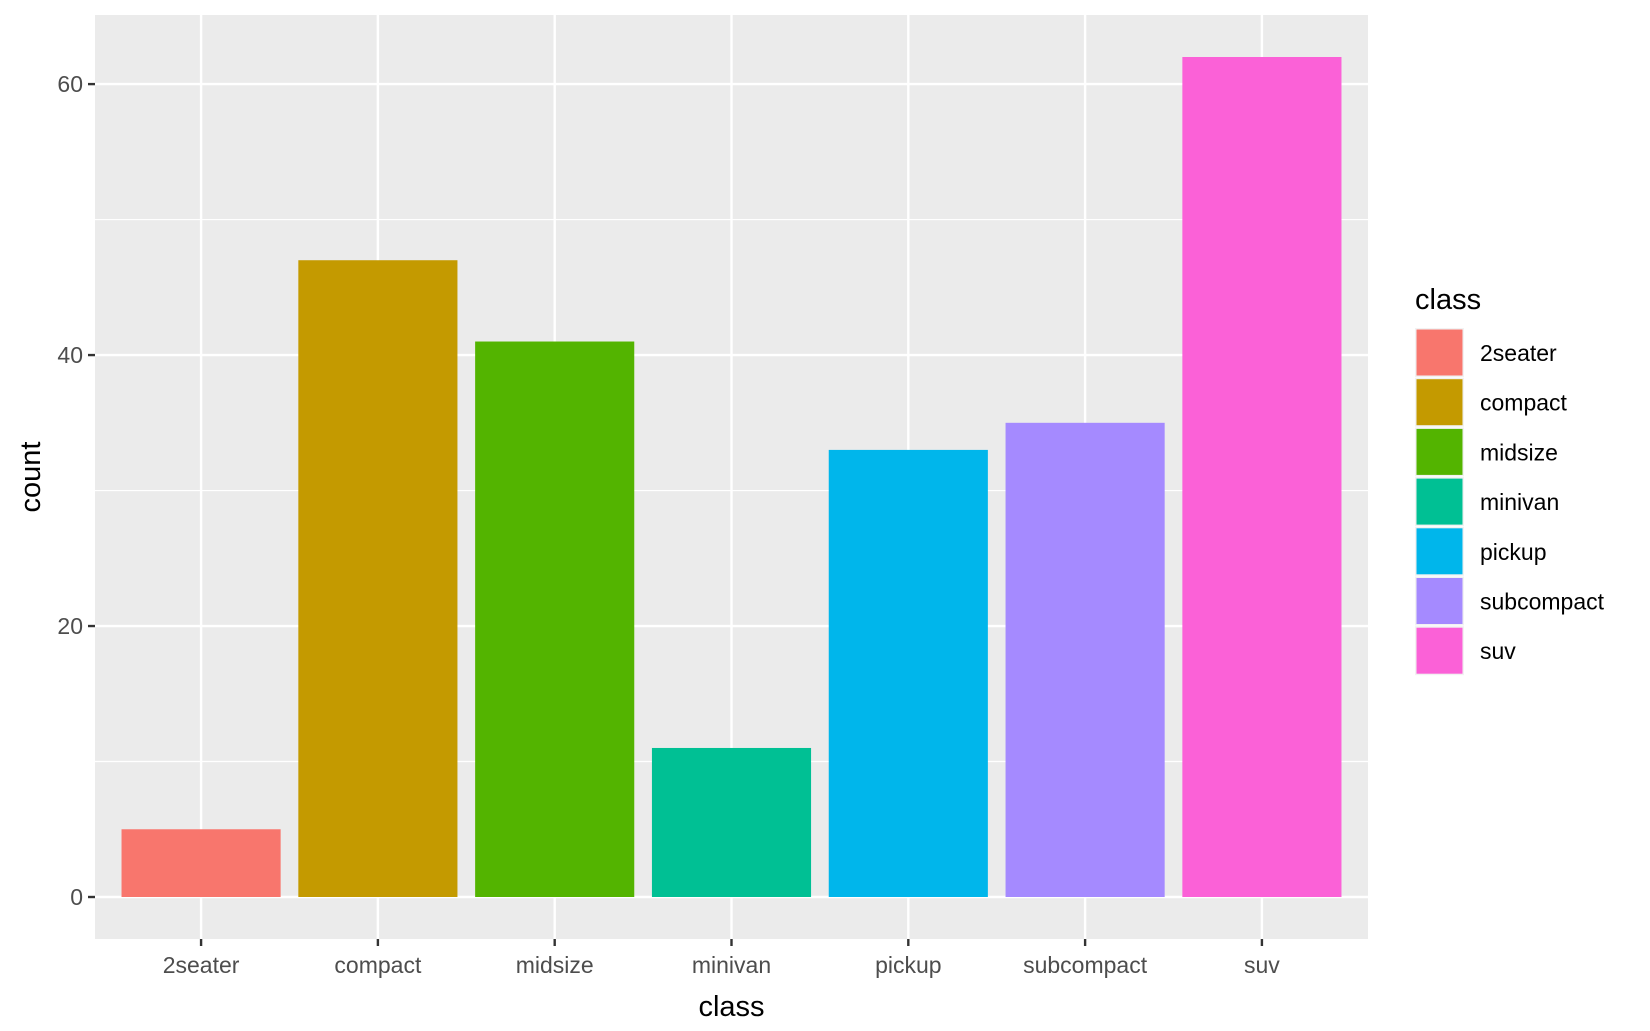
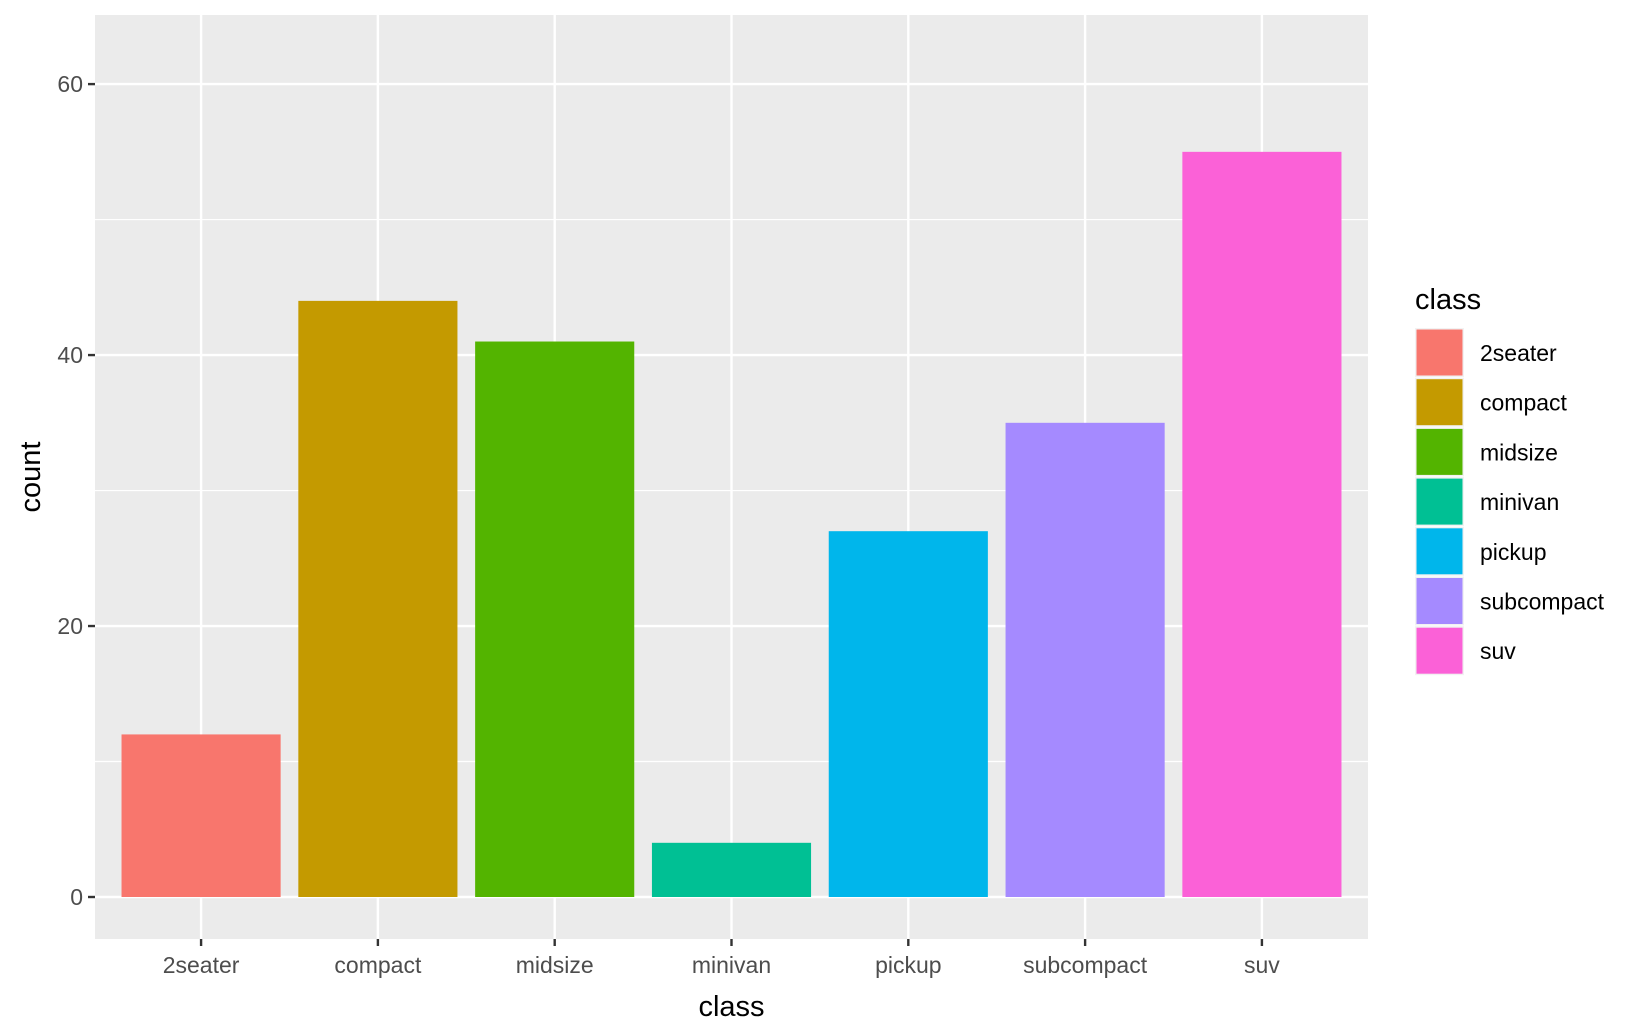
2seater: 5 -> 12
compact: 47 -> 44
minivan: 11 -> 4
pickup: 33 -> 27
suv: 62 -> 55
